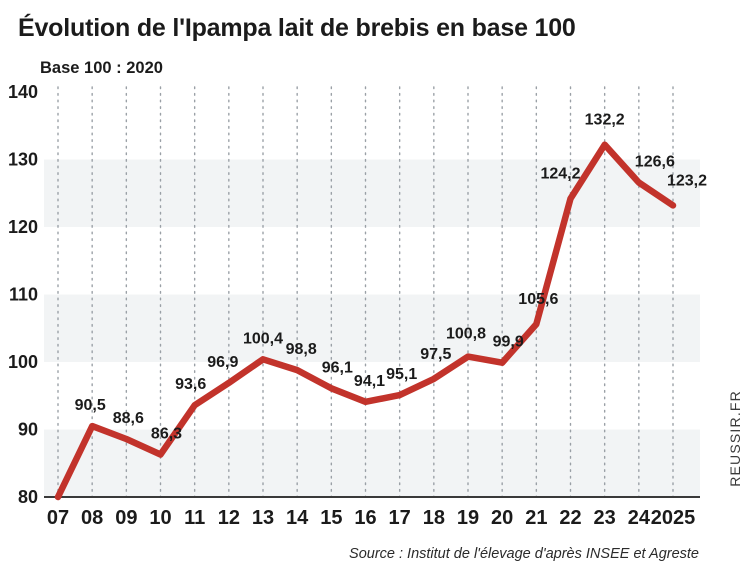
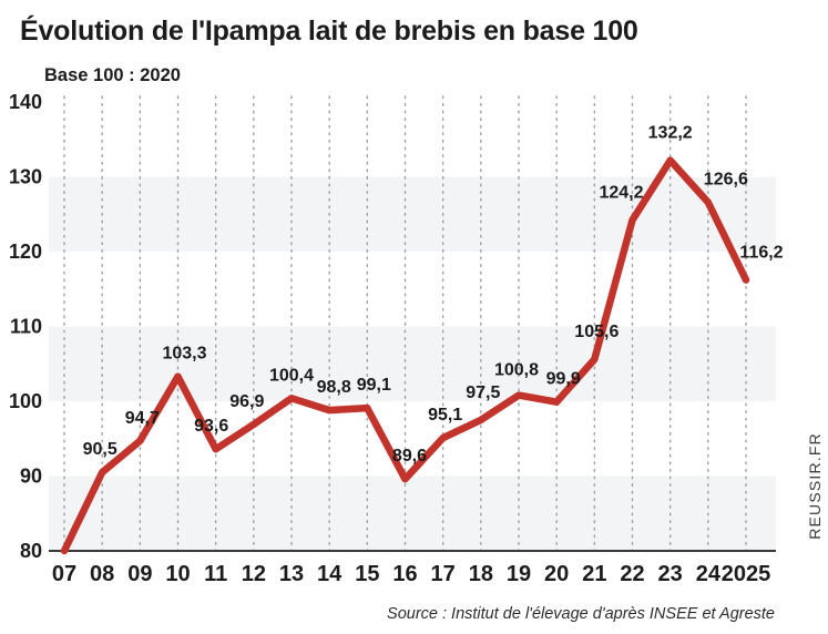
09: 88,6 -> 94,7
10: 86,3 -> 103,3
15: 96,1 -> 99,1
16: 94,1 -> 89,6
2025: 123,2 -> 116,2
